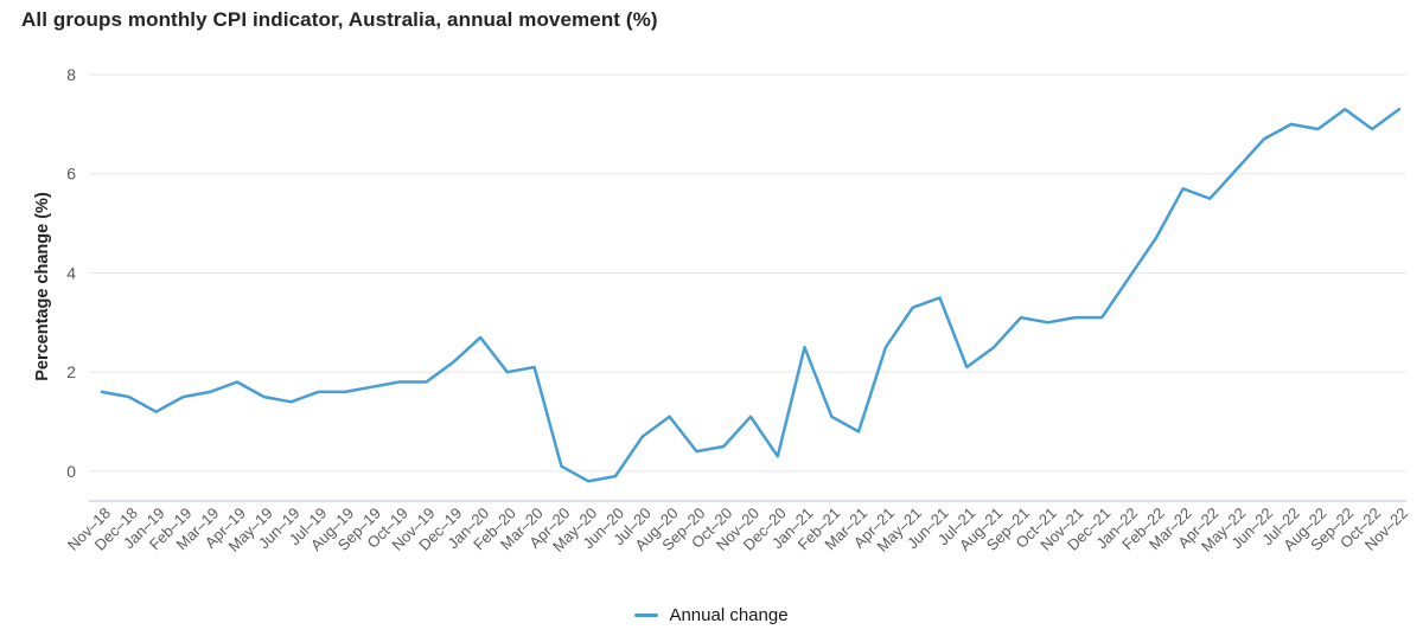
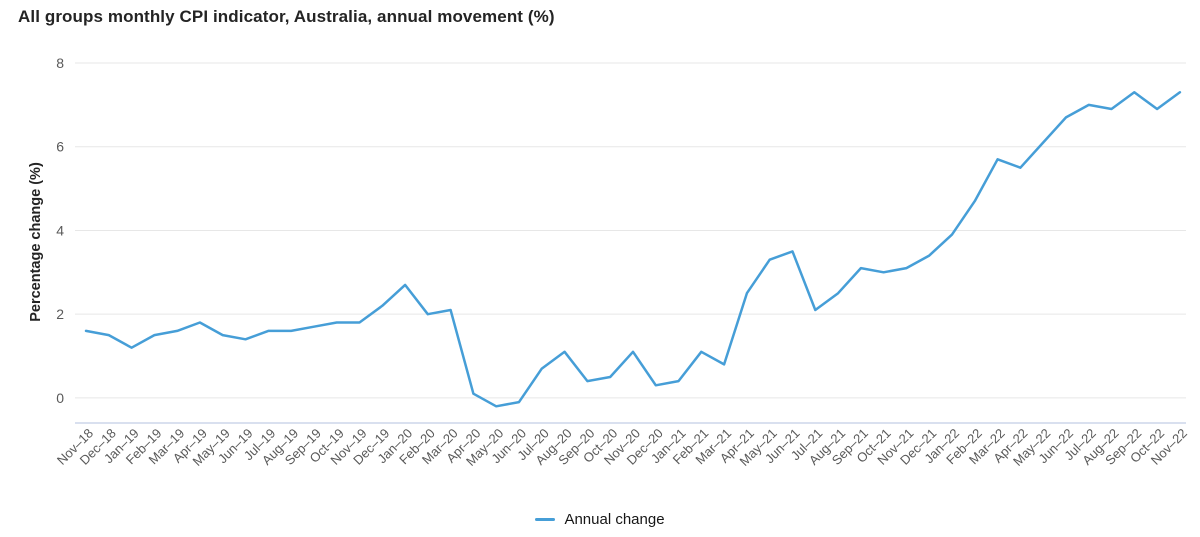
Jan–21: 2.5 -> 0.4
Dec–21: 3.1 -> 3.4
